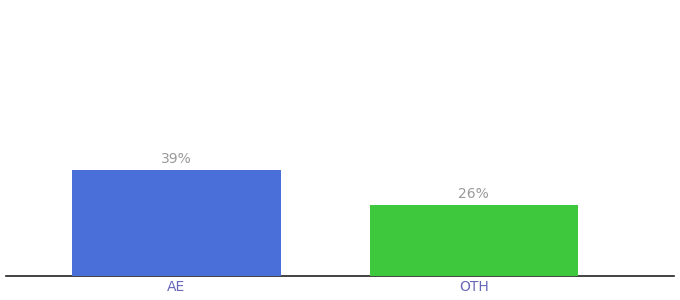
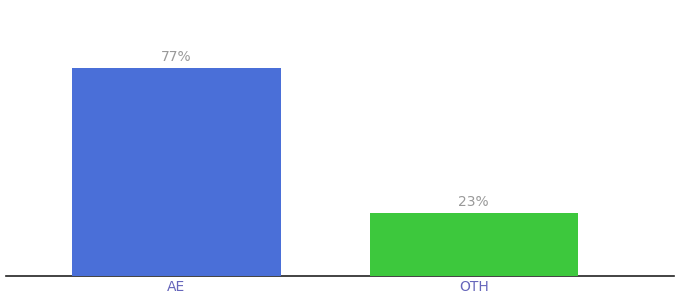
AE: 39% -> 77%
OTH: 26% -> 23%
